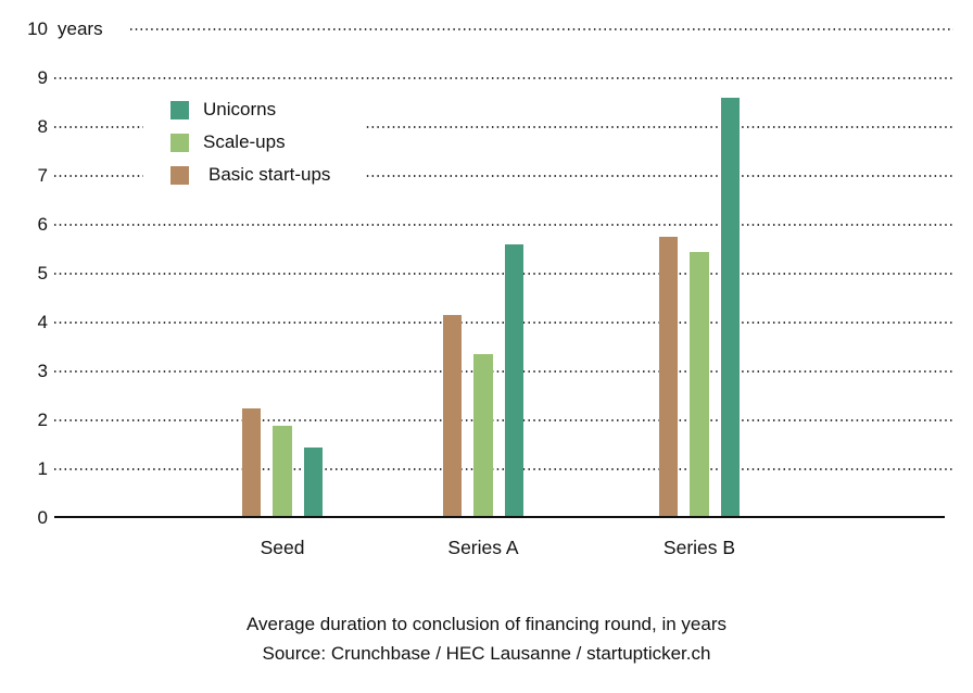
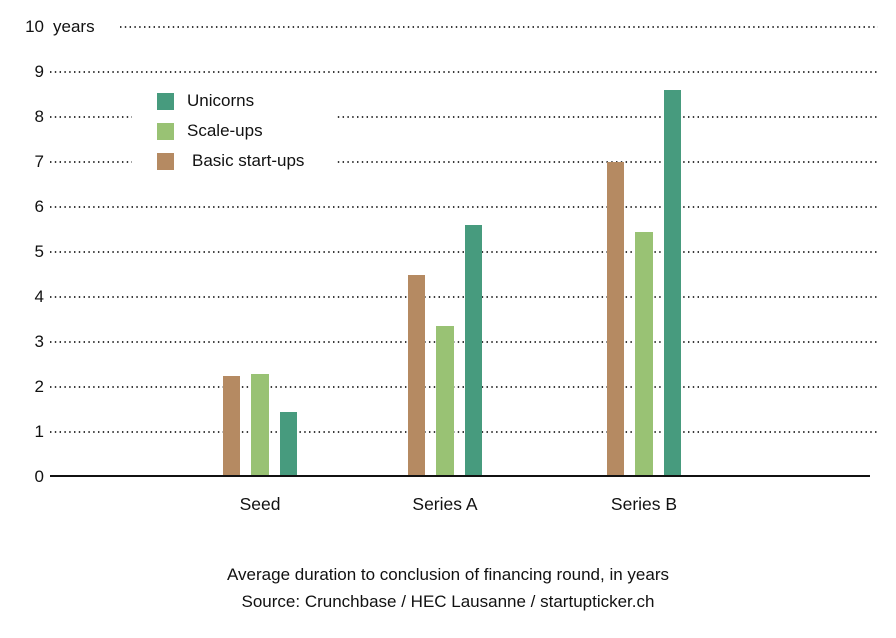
Scale-ups/Seed: 1.9 -> 2.3
Basic start-ups/Series A: 4.2 -> 4.5
Basic start-ups/Series B: 5.8 -> 7.0
